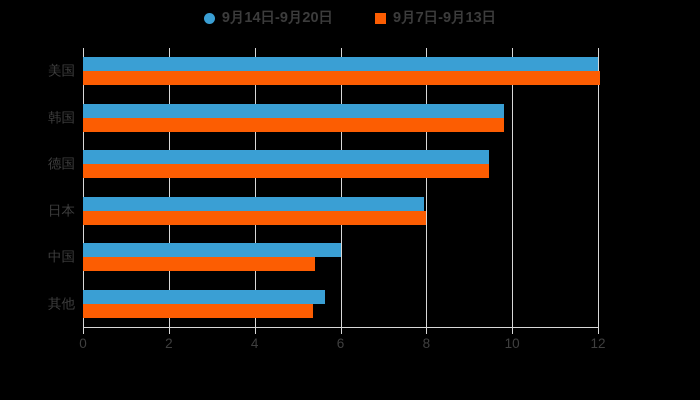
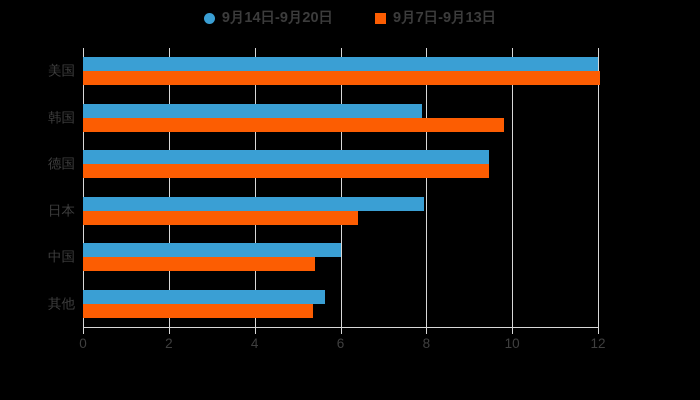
9月14日-9月20日/韩国: 9.8 -> 7.9
9月7日-9月13日/日本: 8.0 -> 6.4
